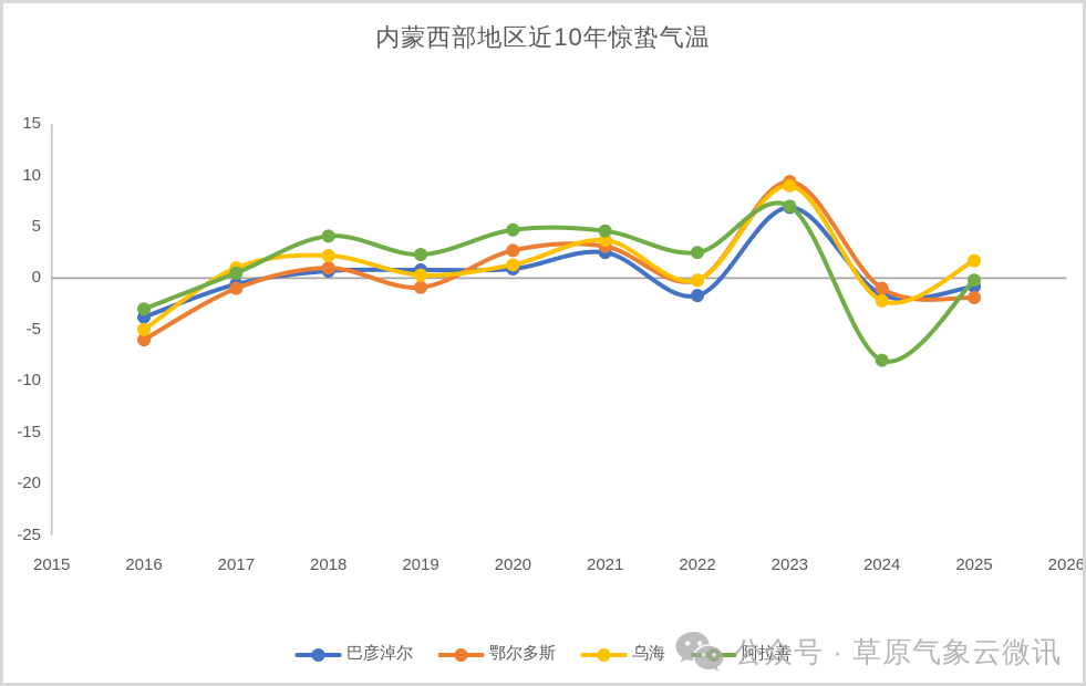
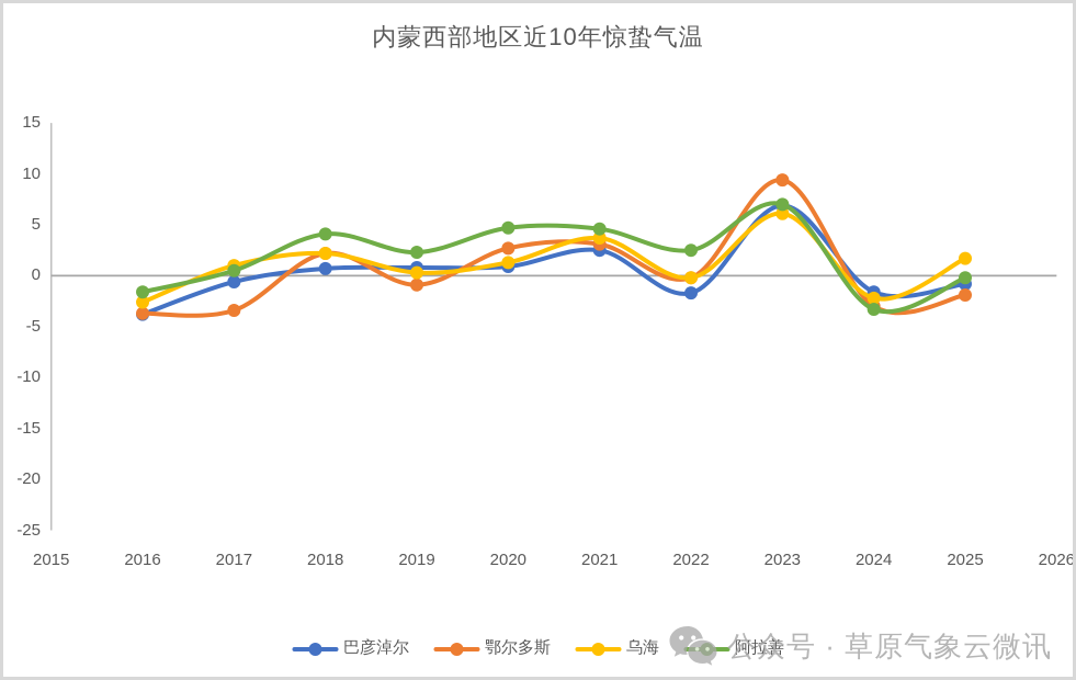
鄂尔多斯/2016: -6 -> -4
乌海/2016: -5 -> -3
阿拉善/2016: -3 -> -2
鄂尔多斯/2017: -1 -> -3
鄂尔多斯/2018: 1 -> 2
乌海/2023: 9 -> 6
鄂尔多斯/2024: -1 -> -3
阿拉善/2024: -8 -> -3
